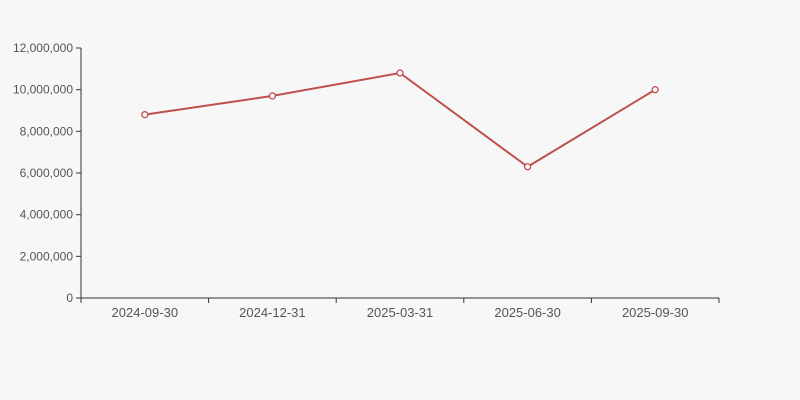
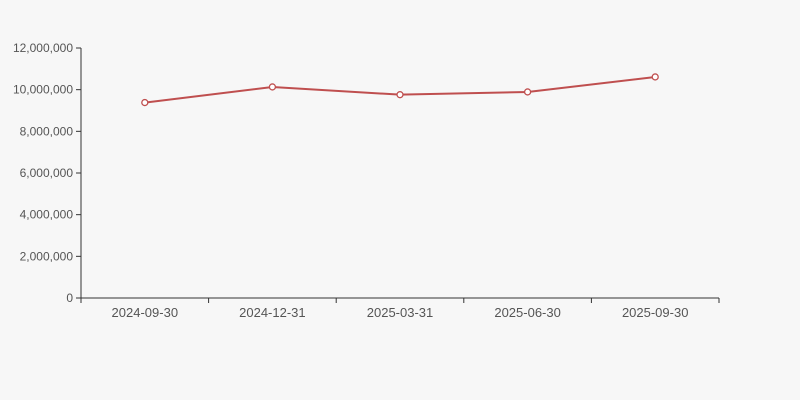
2024-09-30: 8800000 -> 9400000
2024-12-31: 9700000 -> 10100000
2025-03-31: 10800000 -> 9800000
2025-06-30: 6300000 -> 9900000
2025-09-30: 10000000 -> 10600000
